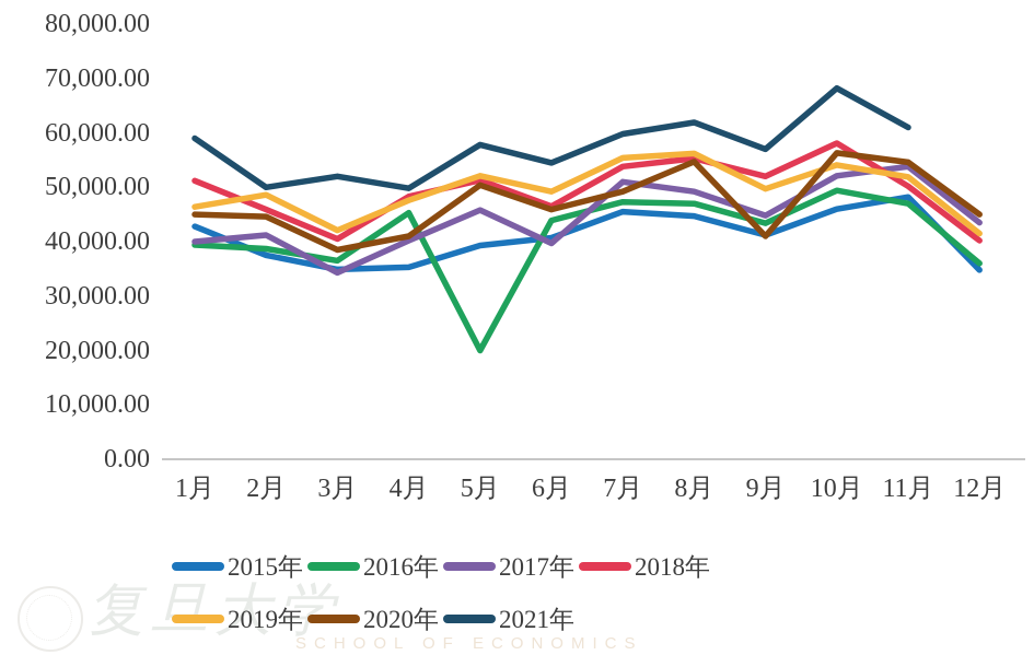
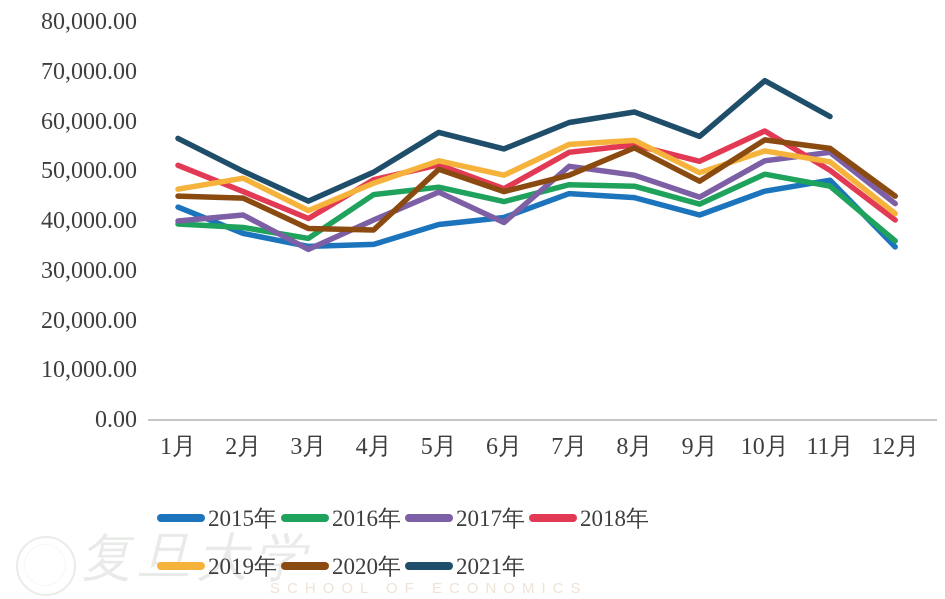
2021年/1月: 59000 -> 57000
2021年/3月: 52000 -> 44000
2020年/4月: 41000 -> 38000
2016年/5月: 20000 -> 47000
2020年/9月: 41000 -> 48000
